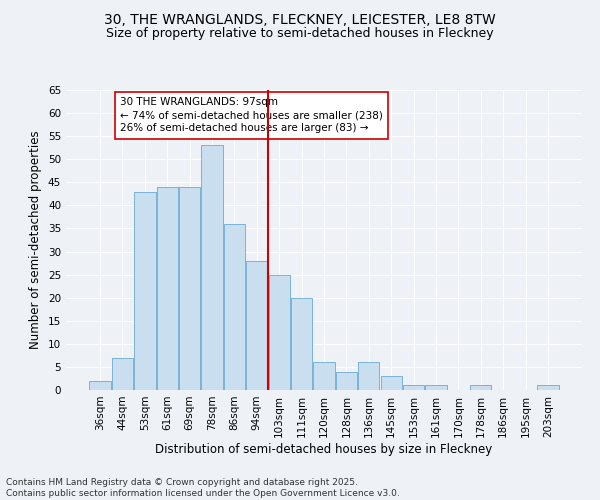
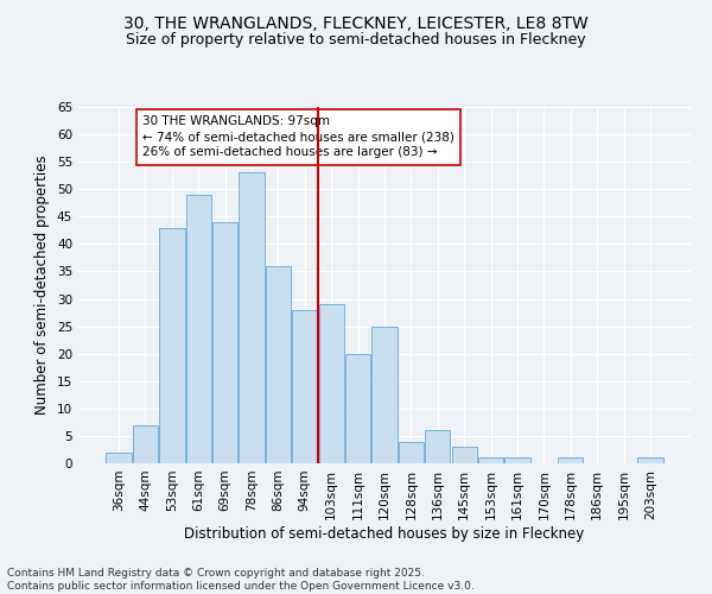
61sqm: 44 -> 49
103sqm: 25 -> 29
120sqm: 6 -> 25
